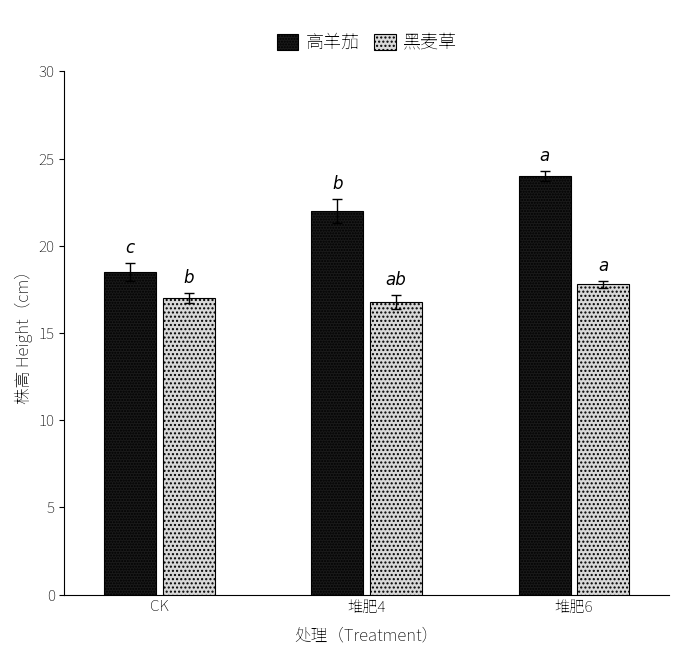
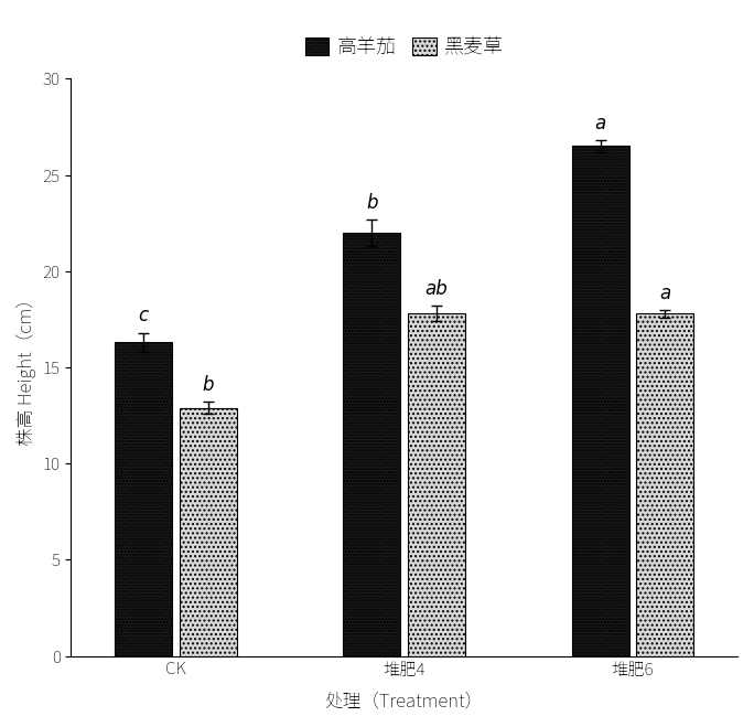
高羊茄/CK: 18.5 -> 16.3
黑麦草/CK: 17.0 -> 12.9
黑麦草/堆肥4: 16.8 -> 17.8
高羊茄/堆肥6: 24.0 -> 26.5
